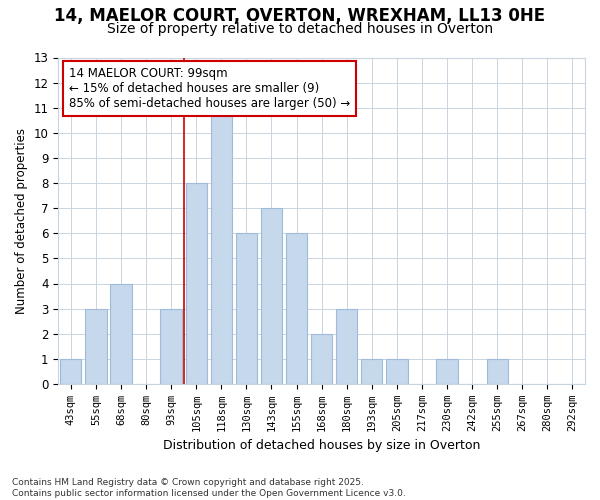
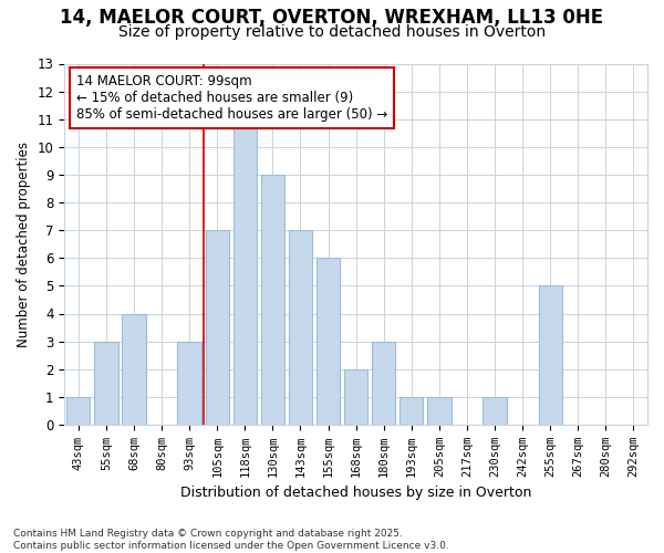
105sqm: 8 -> 7
130sqm: 6 -> 9
255sqm: 1 -> 5
